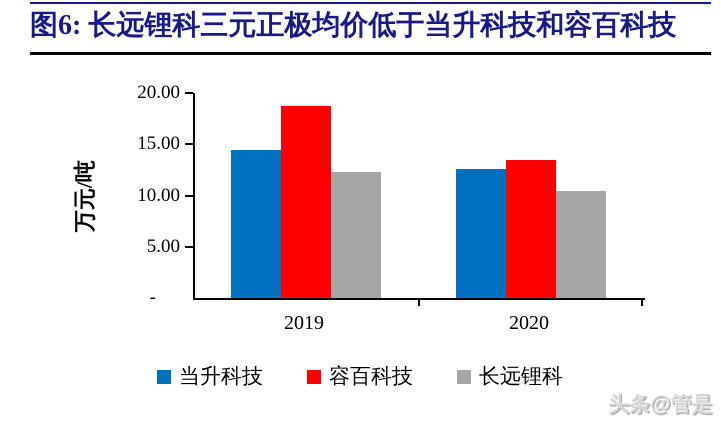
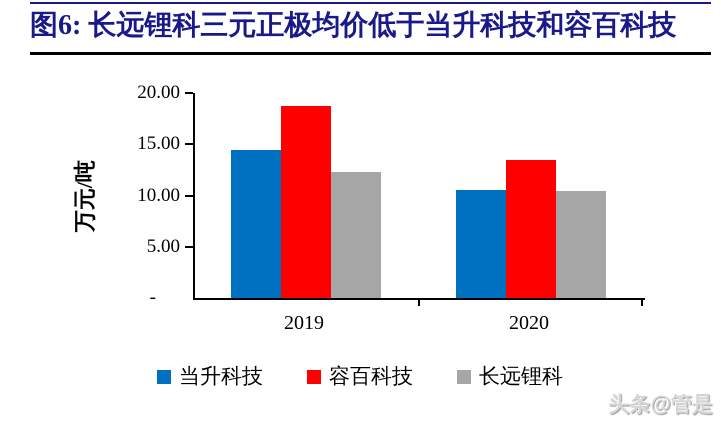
当升科技/2020: 12.6 -> 10.5
